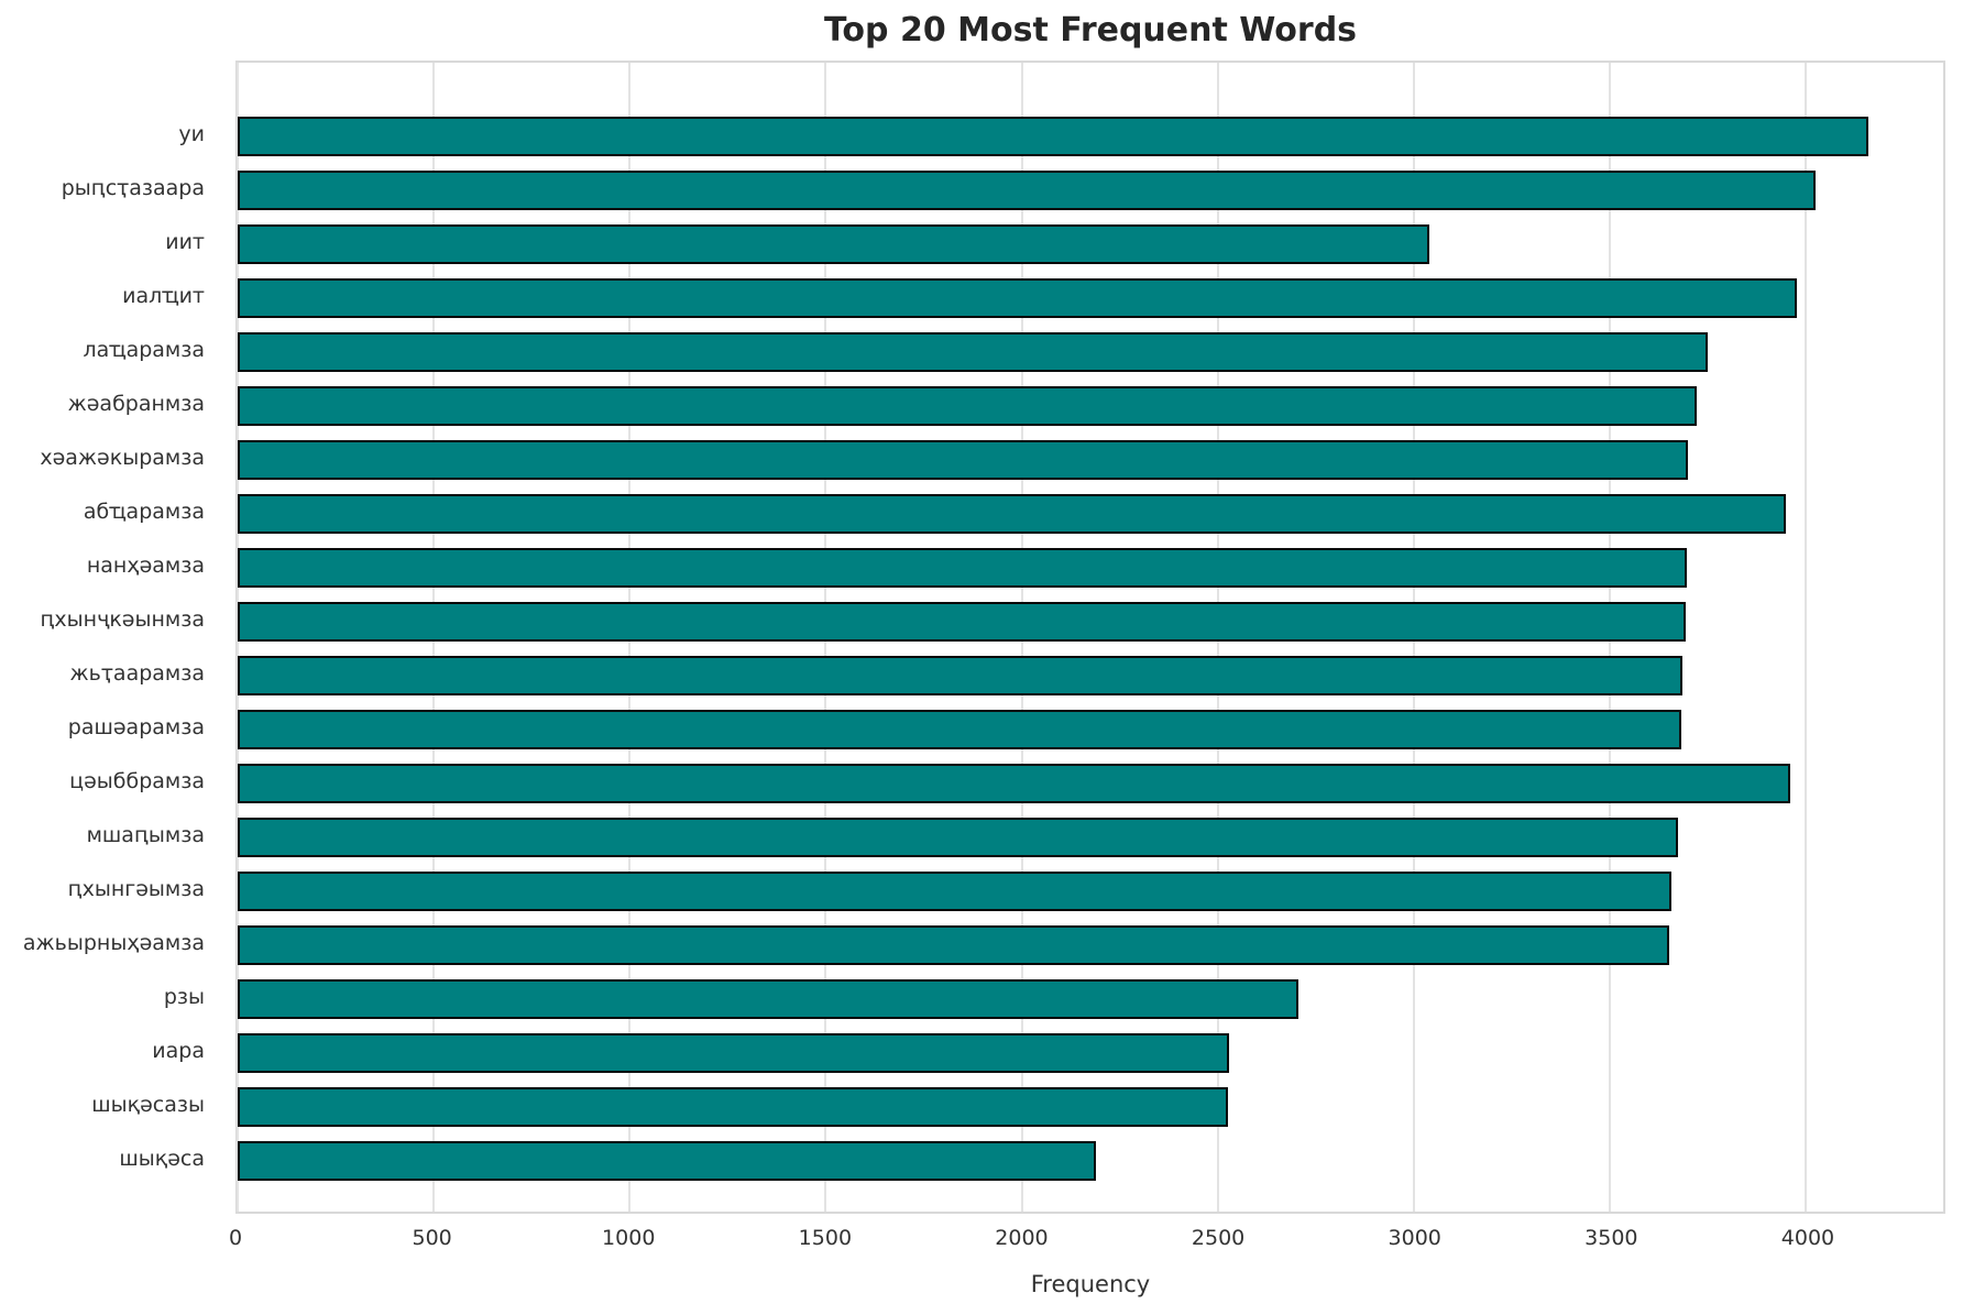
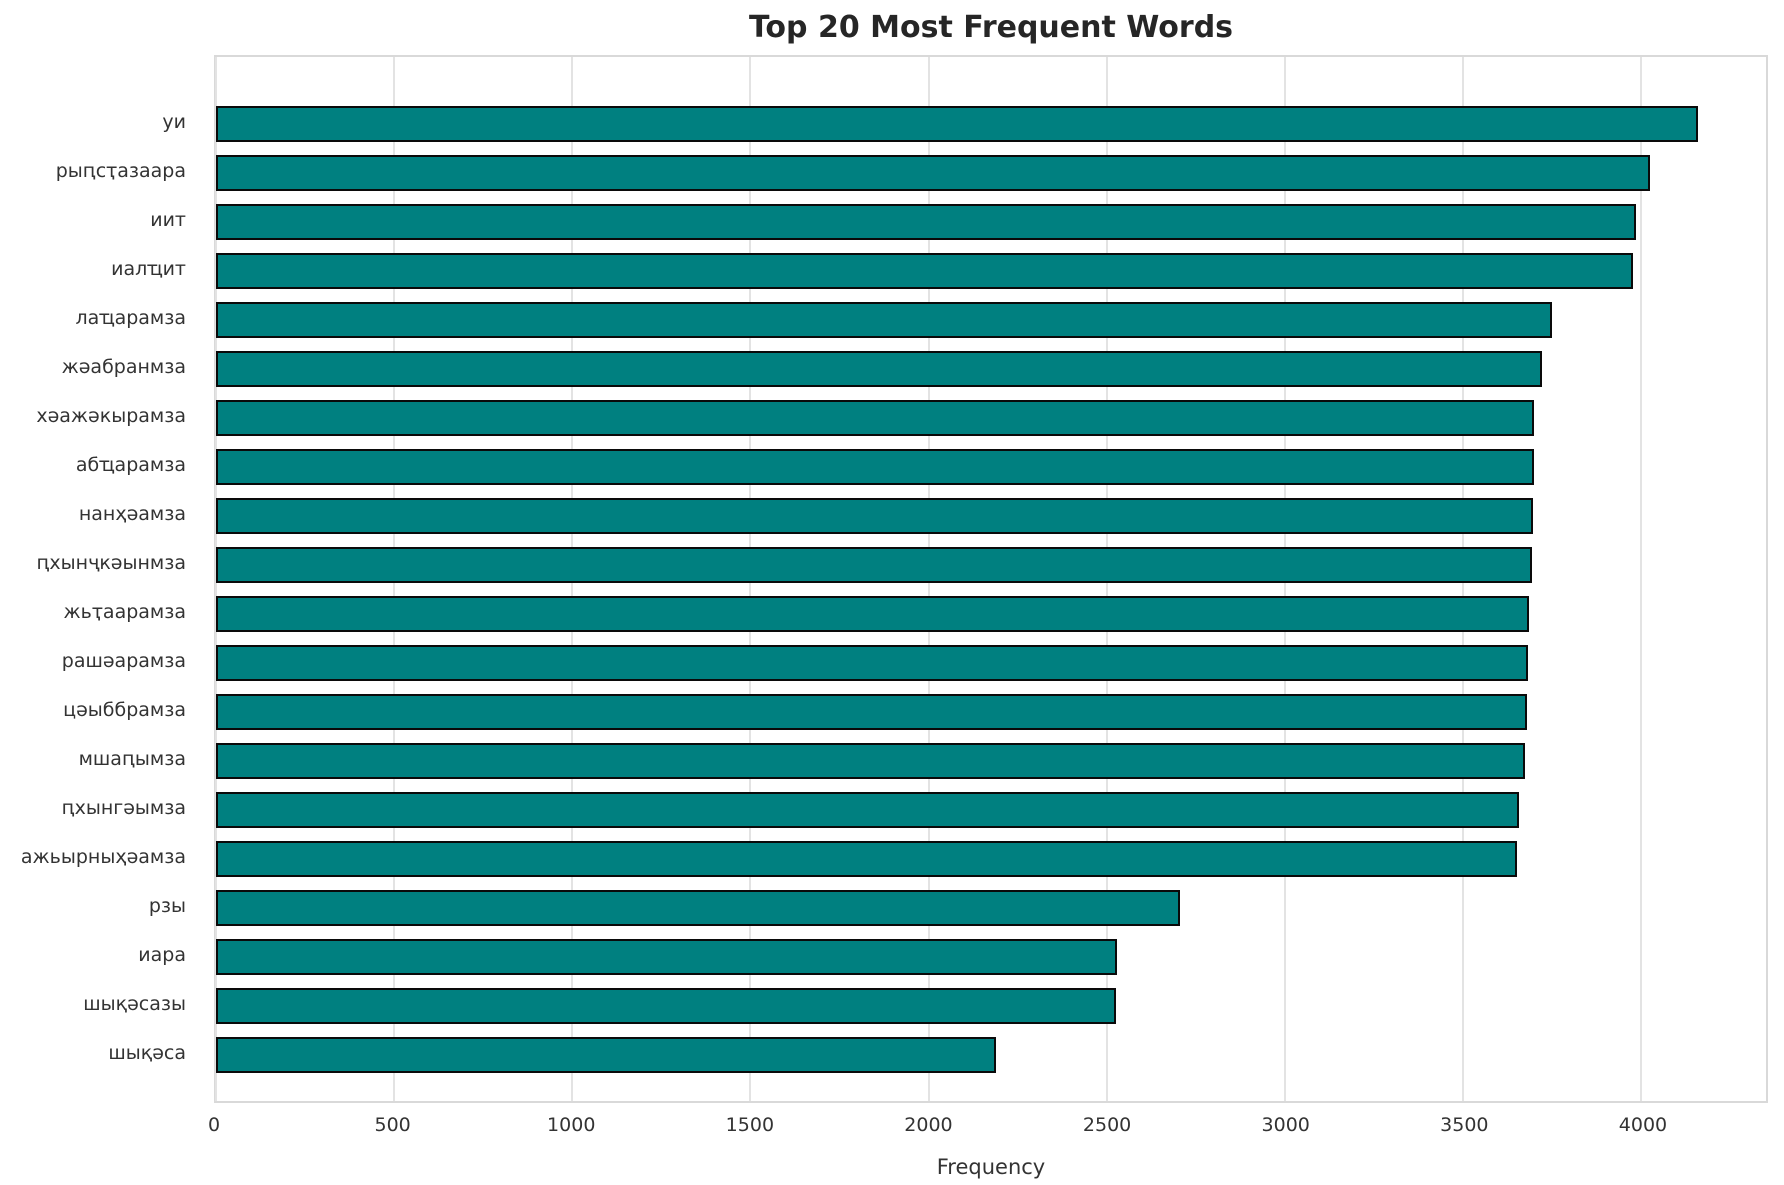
иит: 3040 -> 3980
абҵарамза: 3950 -> 3700
цәыббрамза: 3960 -> 3680
